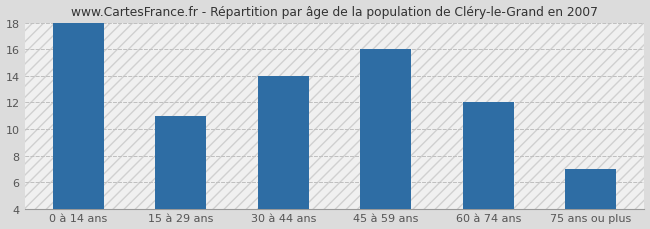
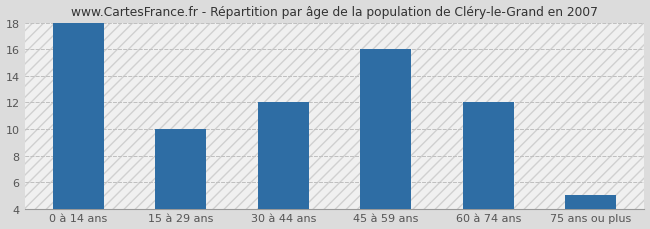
15 à 29 ans: 11 -> 10
30 à 44 ans: 14 -> 12
75 ans ou plus: 7 -> 5
